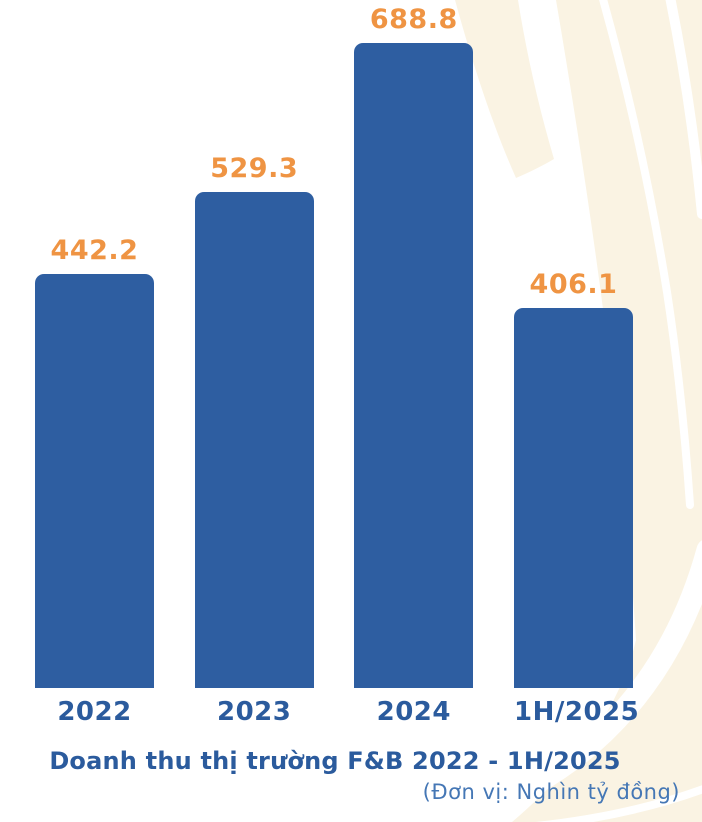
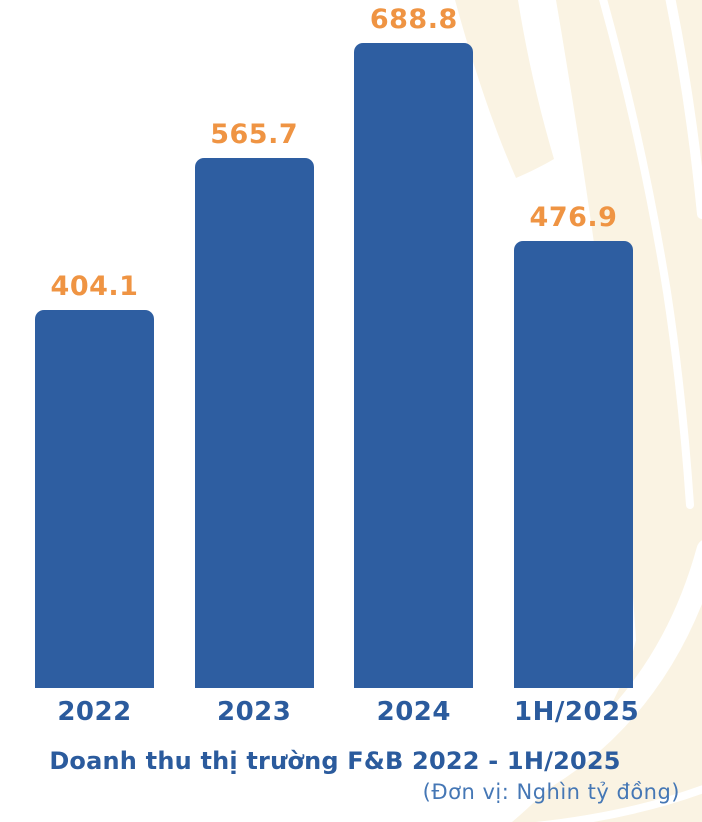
2022: 442.2 -> 404.1
2023: 529.3 -> 565.7
1H/2025: 406.1 -> 476.9
